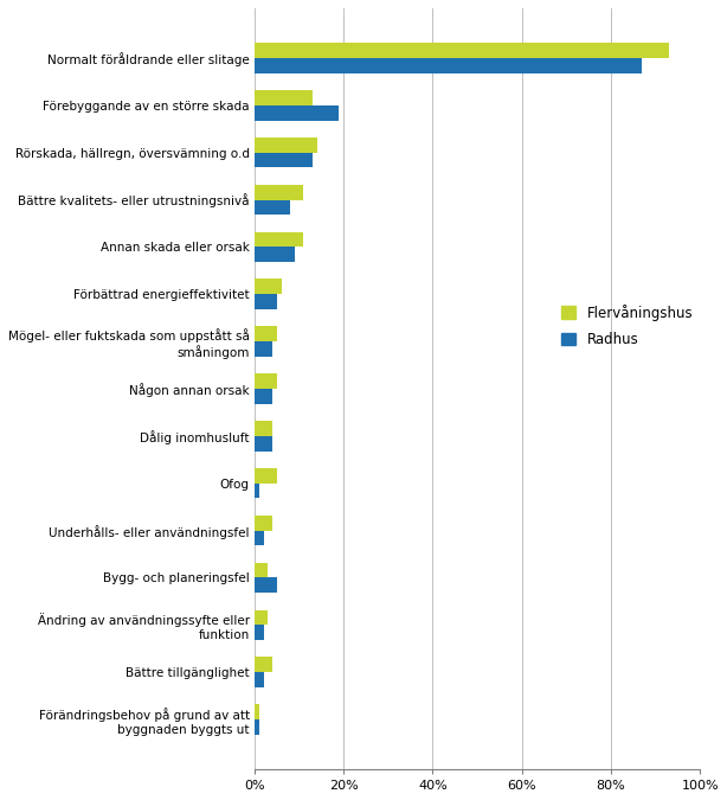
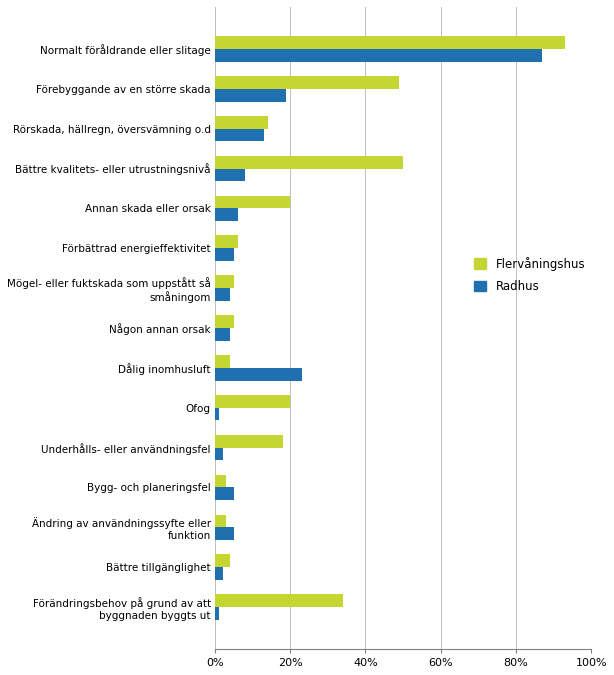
Flervåningshus/Förebyggande av en större skada: 13% -> 49%
Flervåningshus/Bättre kvalitets- eller utrustningsnivå: 11% -> 50%
Flervåningshus/Annan skada eller orsak: 11% -> 20%
Radhus/Annan skada eller orsak: 9% -> 6%
Radhus/Dålig inomhusluft: 4% -> 23%
Flervåningshus/Ofog: 5% -> 20%
Flervåningshus/Underhålls- eller användningsfel: 4% -> 18%
Radhus/Ändring av användningssyfte eller funktion: 2% -> 5%
Flervåningshus/Förändringsbehov på grund av att byggnaden byggts ut: 1% -> 34%
